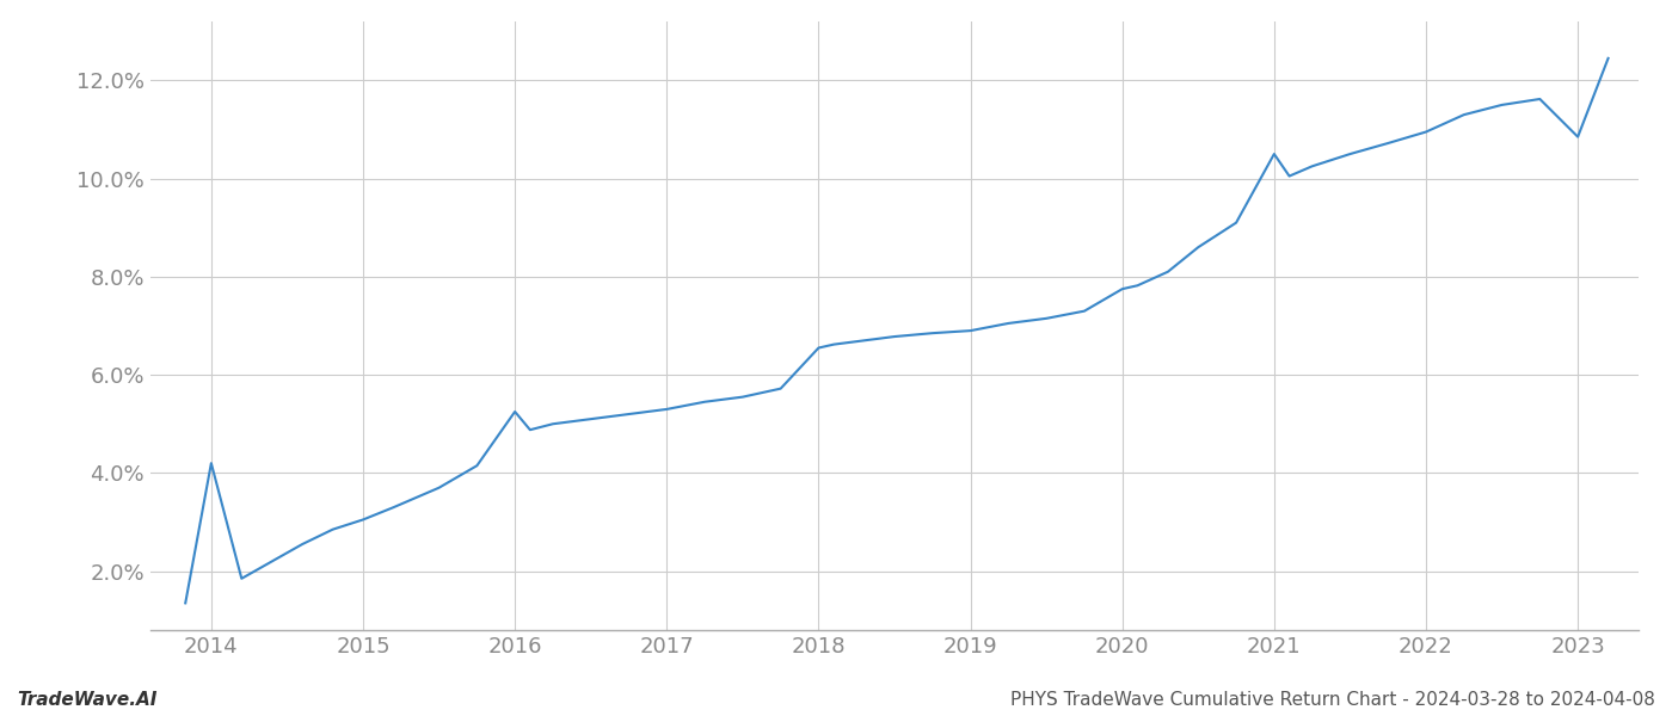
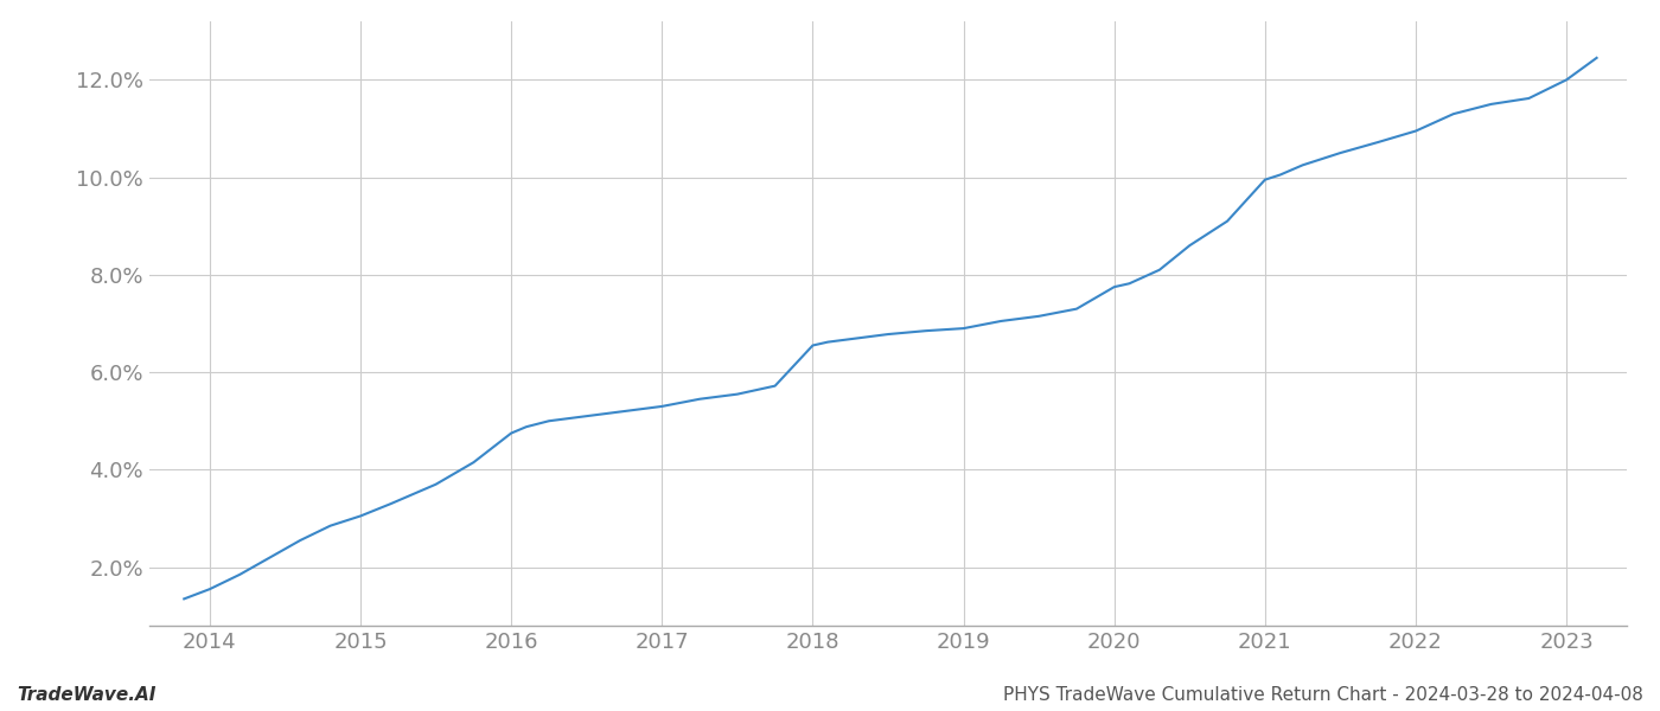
2014: 4.20% -> 1.55%
2016: 5.25% -> 4.75%
2021: 10.50% -> 9.95%
2023: 10.85% -> 12.00%
